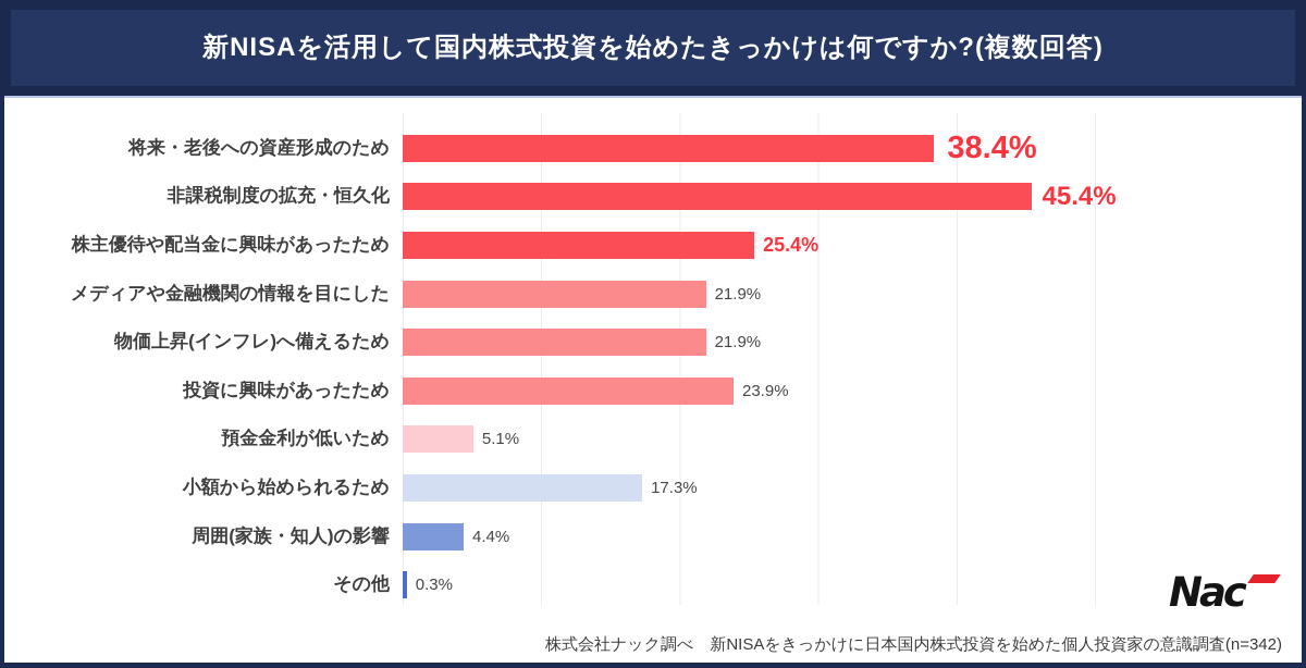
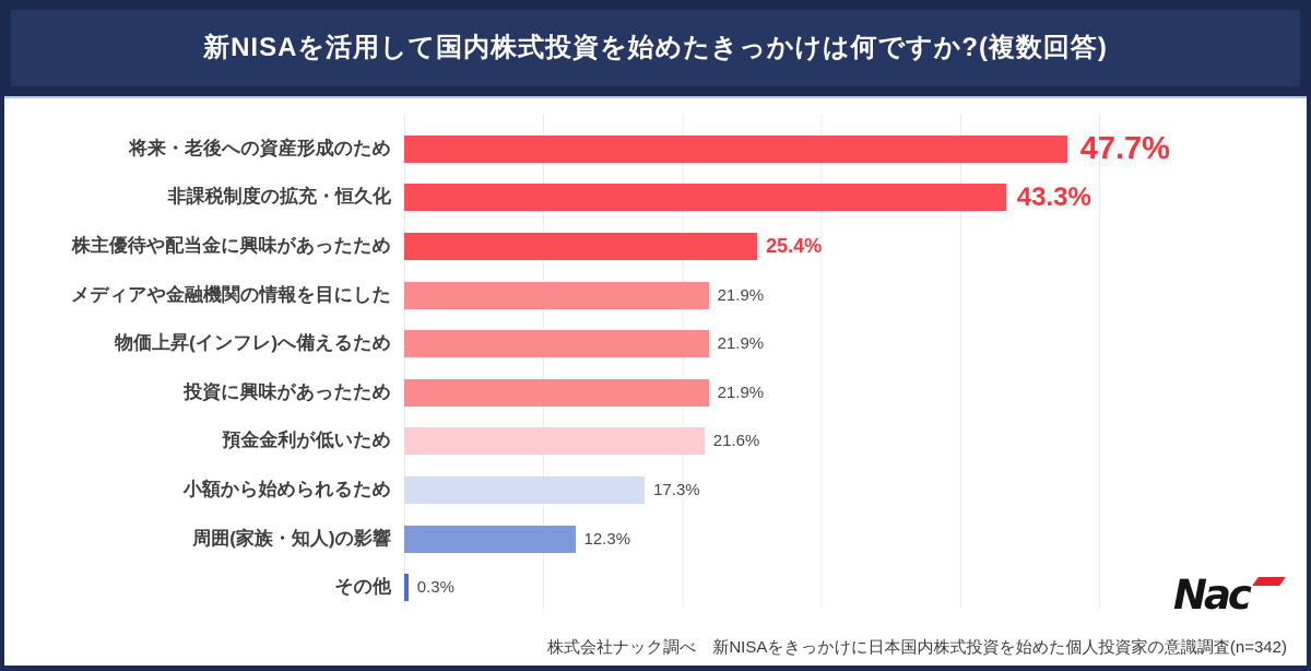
将来・老後への資産形成のため: 38.4% -> 47.7%
非課税制度の拡充・恒久化: 45.4% -> 43.3%
投資に興味があったため: 23.9% -> 21.9%
預金金利が低いため: 5.1% -> 21.6%
周囲(家族・知人)の影響: 4.4% -> 12.3%
